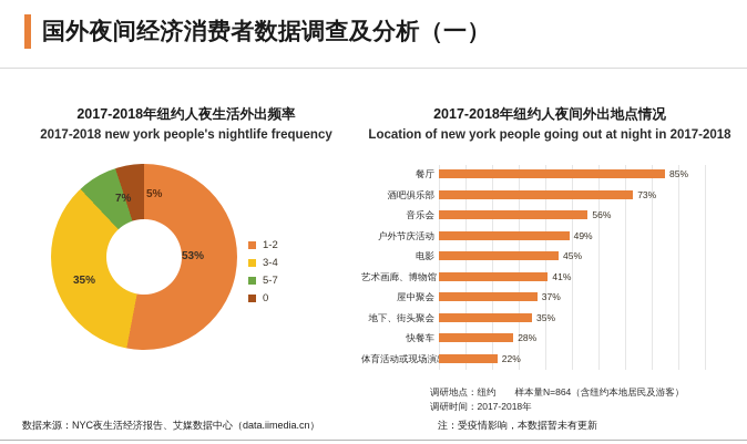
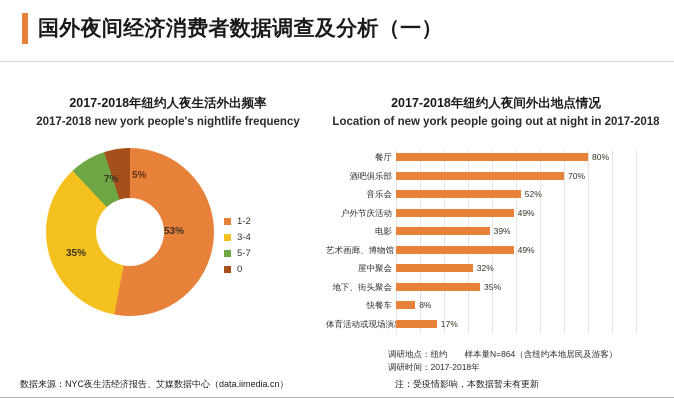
2017-2018年纽约人夜间外出地点情况/餐厅: 85% -> 80%
2017-2018年纽约人夜间外出地点情况/酒吧俱乐部: 73% -> 70%
2017-2018年纽约人夜间外出地点情况/音乐会: 56% -> 52%
2017-2018年纽约人夜间外出地点情况/电影: 45% -> 39%
2017-2018年纽约人夜间外出地点情况/艺术画廊、博物馆: 41% -> 49%
2017-2018年纽约人夜间外出地点情况/屋中聚会: 37% -> 32%
2017-2018年纽约人夜间外出地点情况/快餐车: 28% -> 8%
2017-2018年纽约人夜间外出地点情况/体育活动或现场演出: 22% -> 17%
